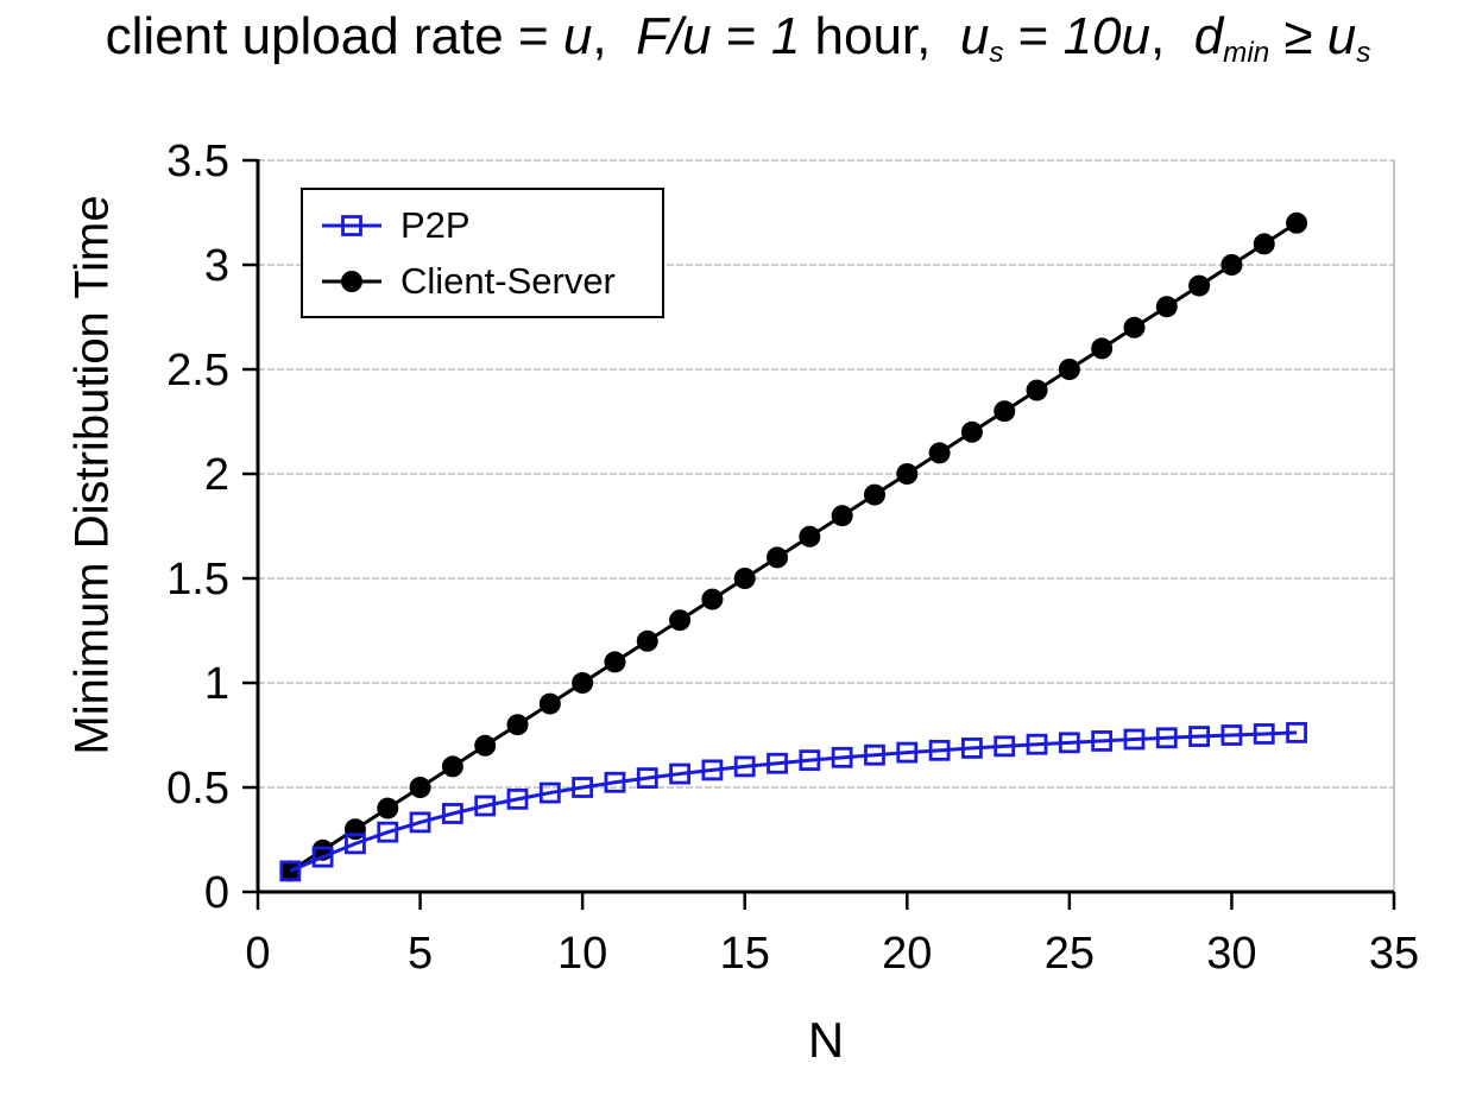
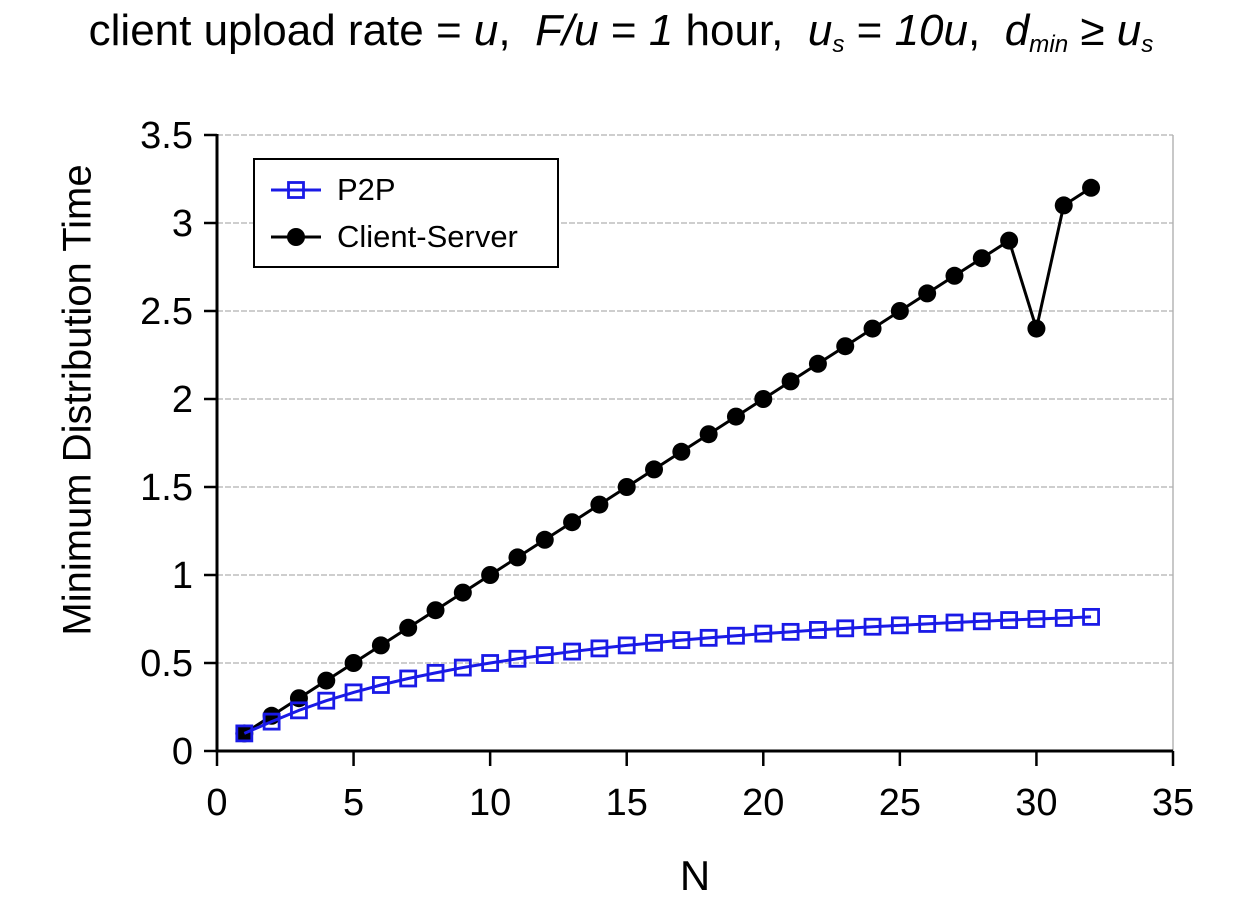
Client-Server/30: 3.0 -> 2.4
